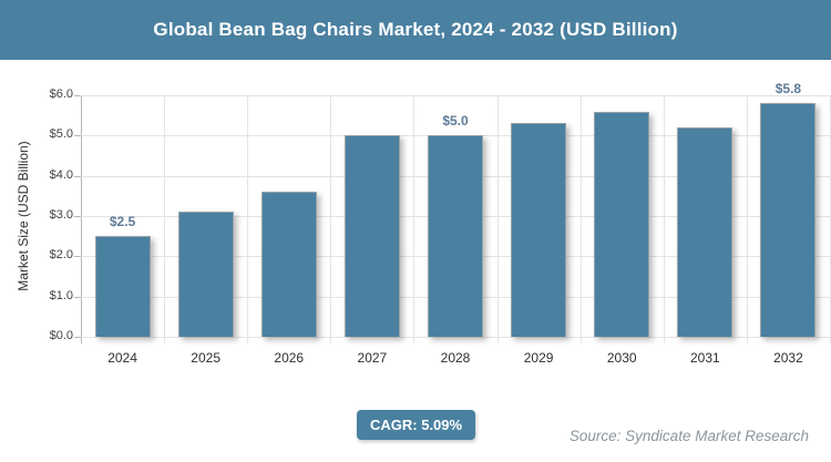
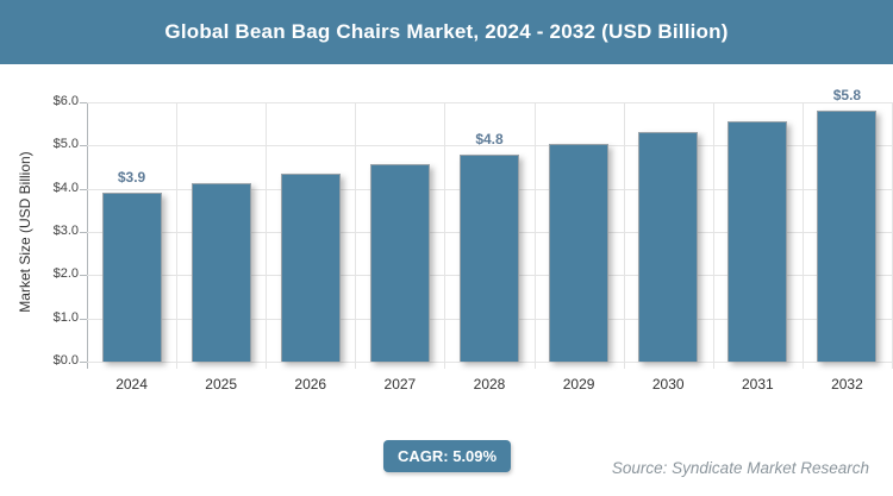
2024: $2.5 -> $3.9
2025: $3.1 -> $4.1
2026: $3.6 -> $4.3
2027: $5.0 -> $4.6
2028: $5.0 -> $4.8
2029: $5.3 -> $5.0
2030: $5.6 -> $5.3
2031: $5.2 -> $5.5
